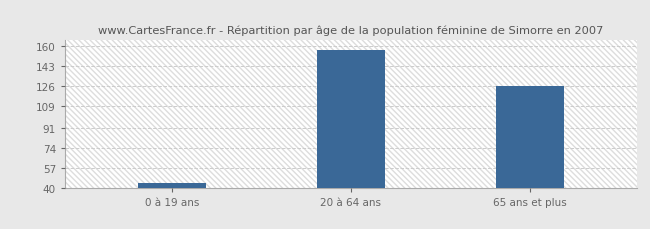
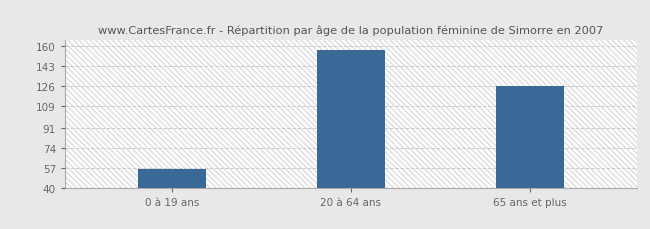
0 à 19 ans: 44 -> 56
